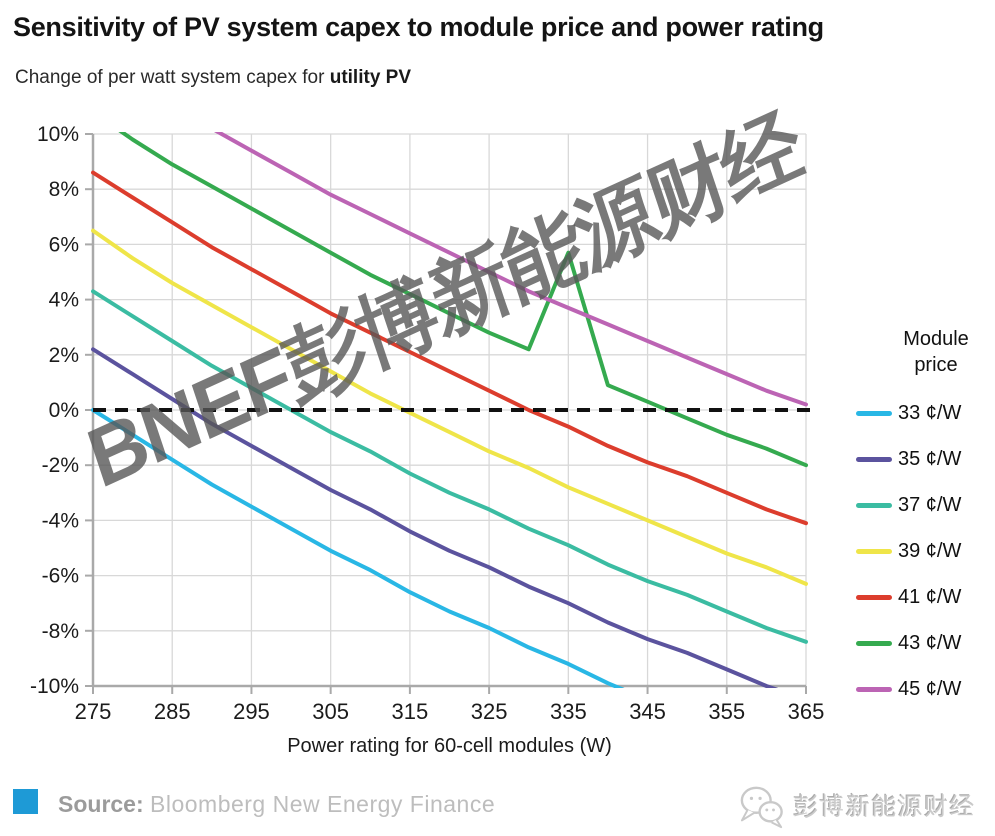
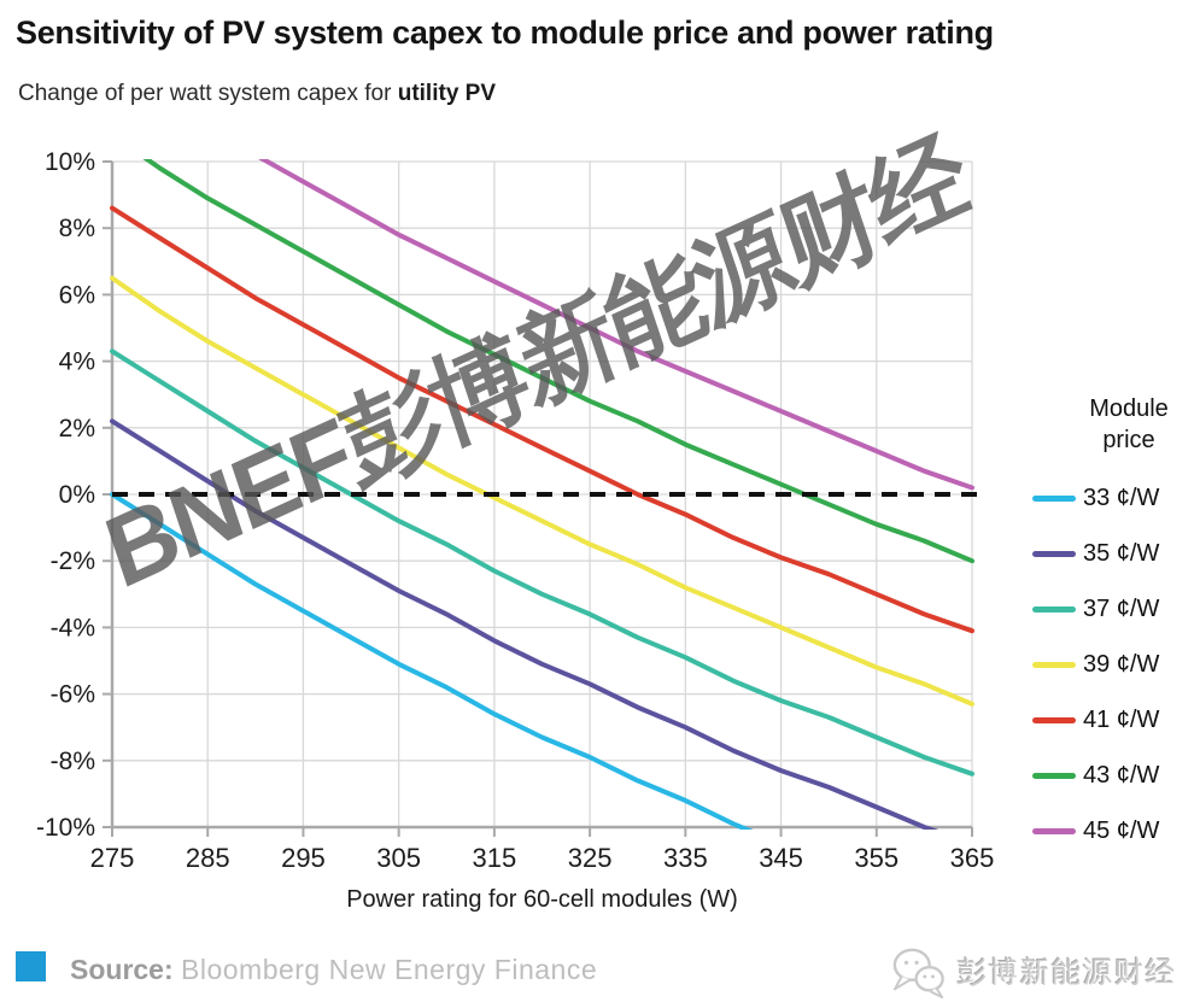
43 ¢/W/335: 5.7% -> 1.5%
